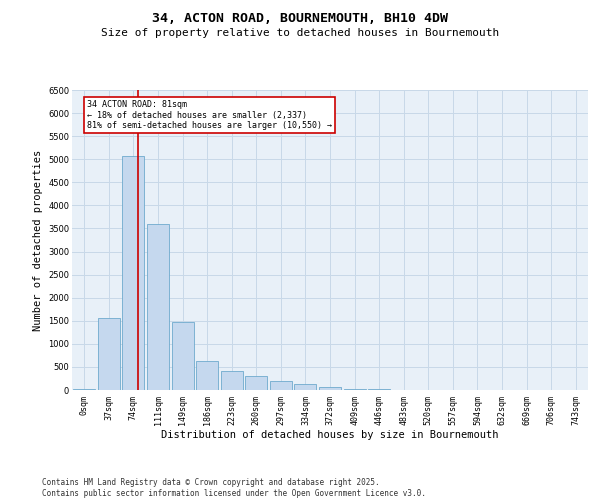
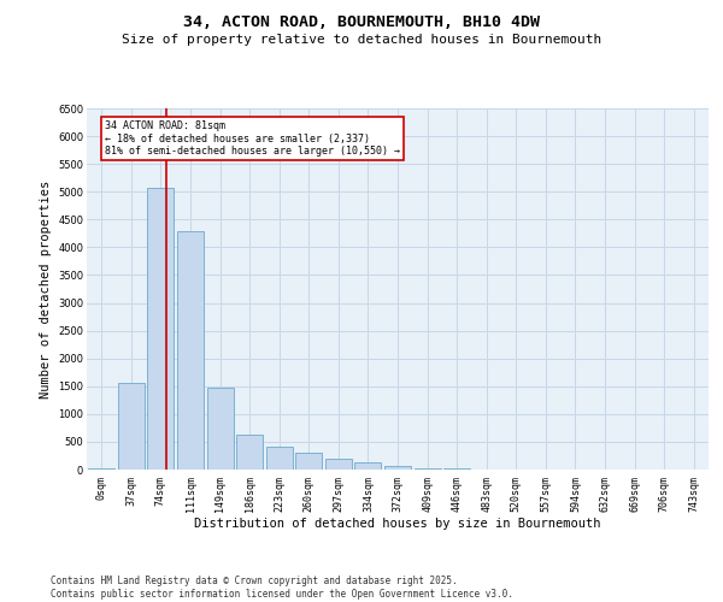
111sqm: 3600 -> 4300
